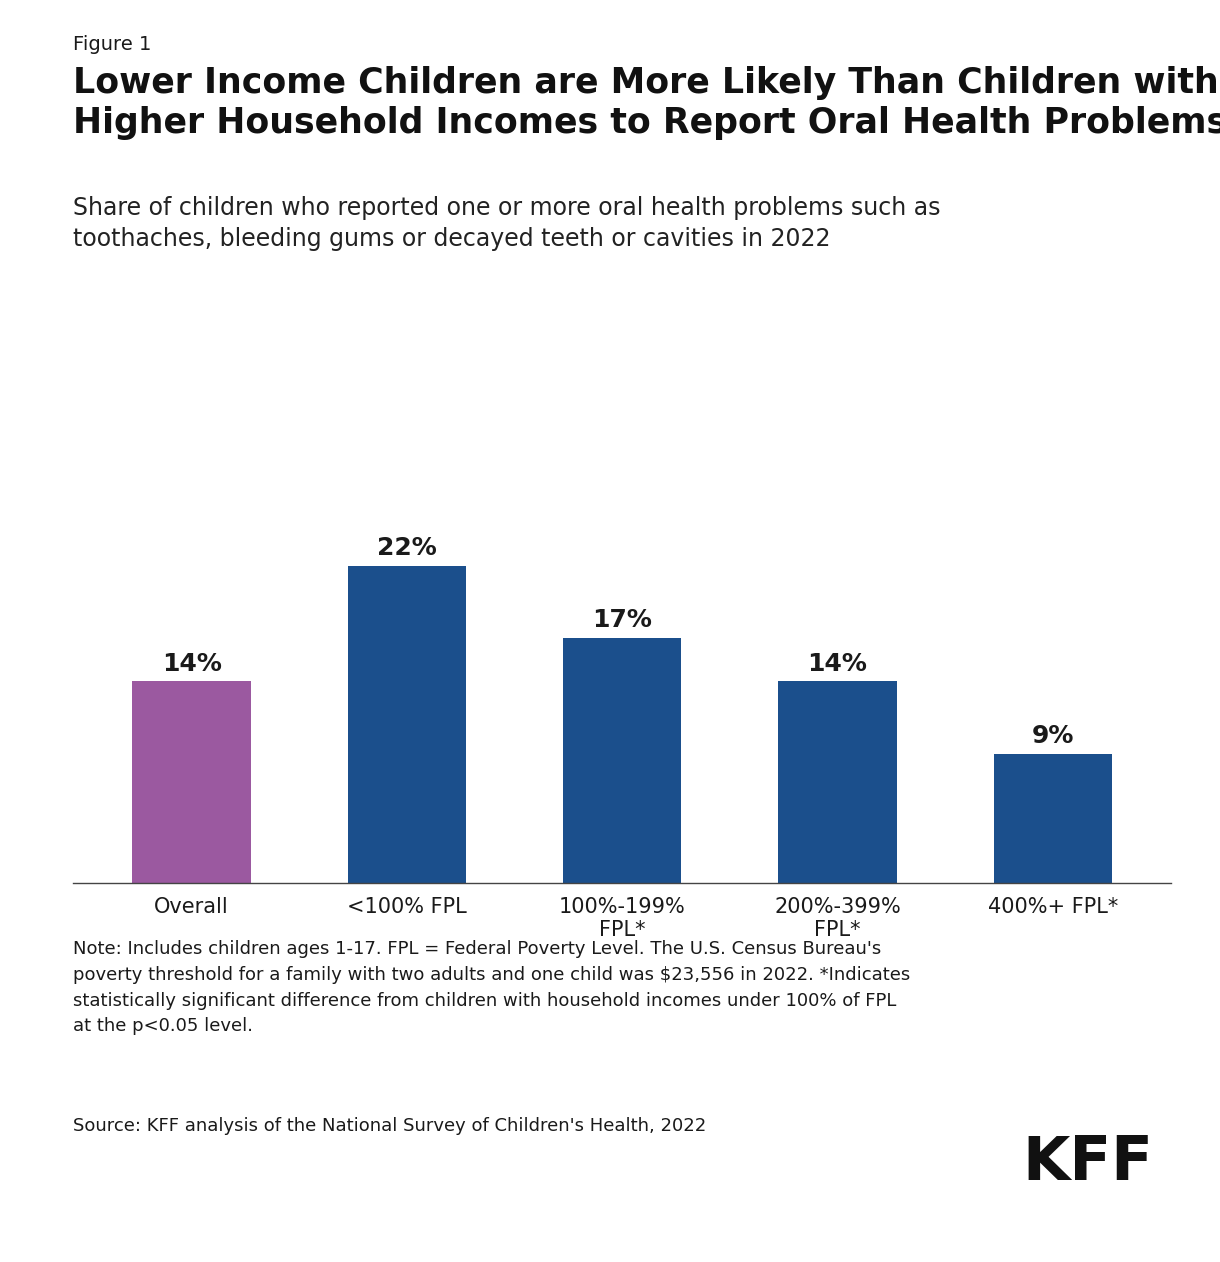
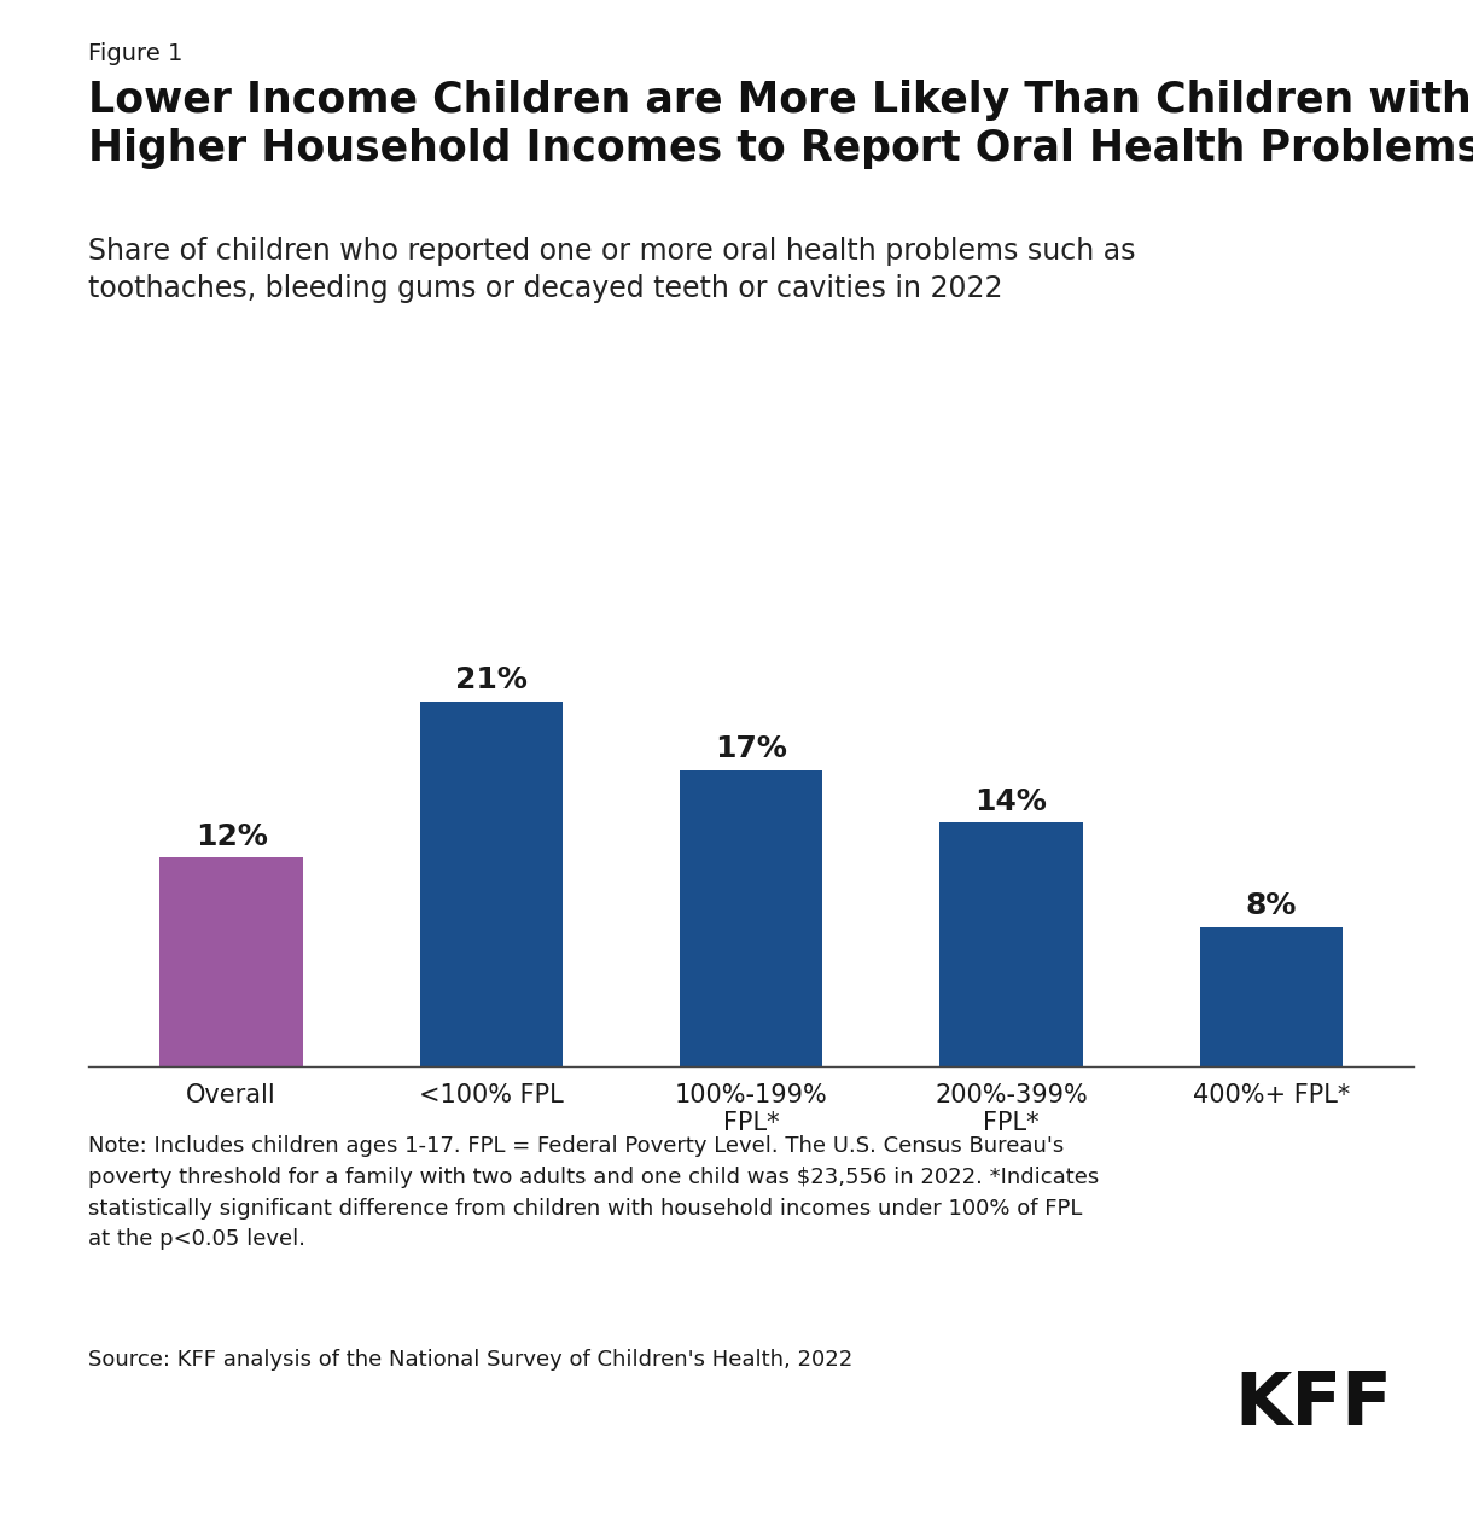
Overall: 14% -> 12%
<100% FPL: 22% -> 21%
400%+ FPL*: 9% -> 8%
